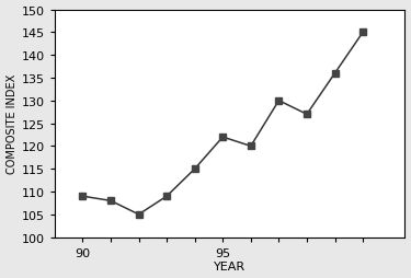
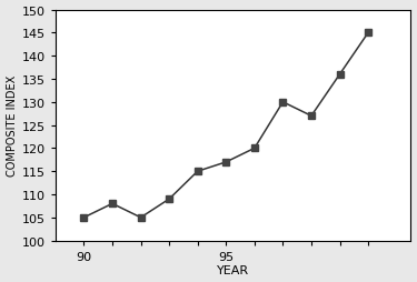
90: 109 -> 105
95: 122 -> 117
